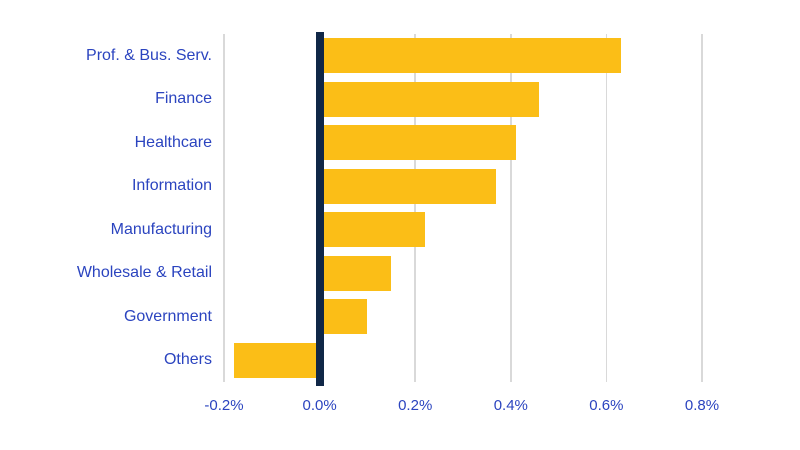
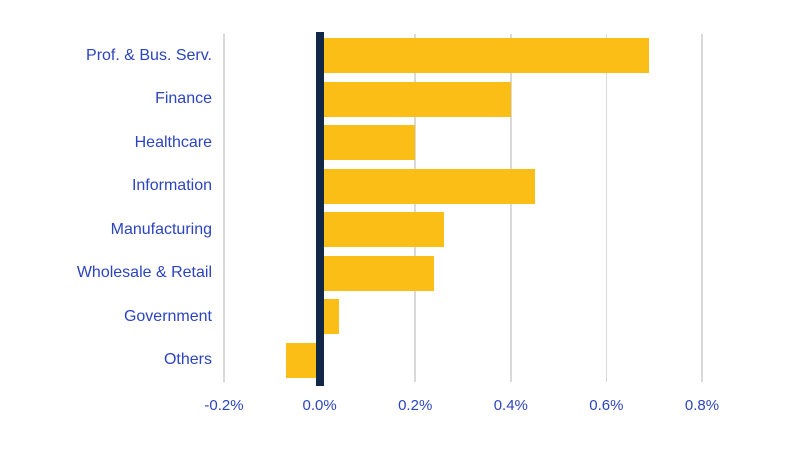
Prof. & Bus. Serv.: 0.63% -> 0.69%
Finance: 0.46% -> 0.40%
Healthcare: 0.41% -> 0.20%
Information: 0.37% -> 0.45%
Manufacturing: 0.22% -> 0.26%
Wholesale & Retail: 0.15% -> 0.24%
Government: 0.10% -> 0.04%
Others: -0.18% -> -0.07%
